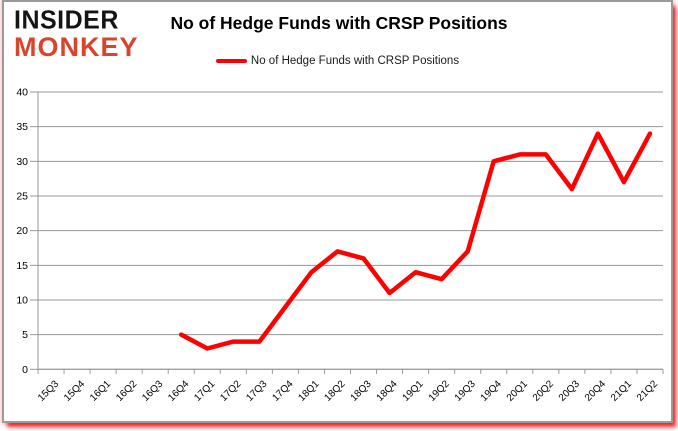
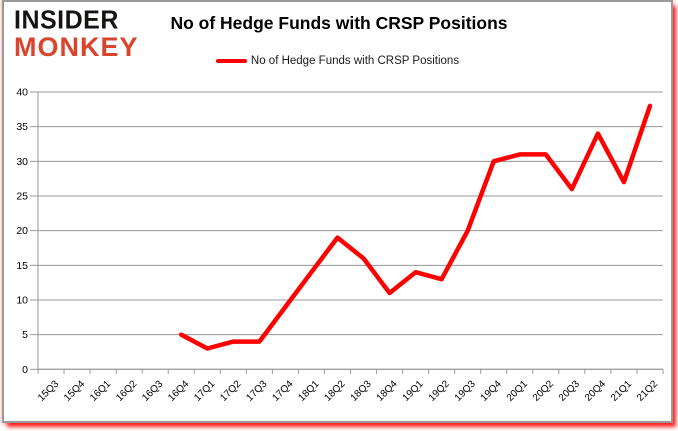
18Q2: 17 -> 19
19Q3: 17 -> 20
21Q2: 34 -> 38
